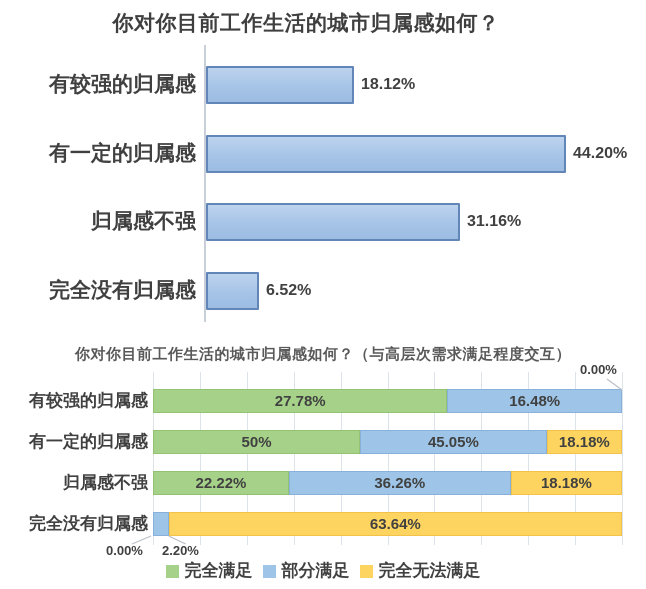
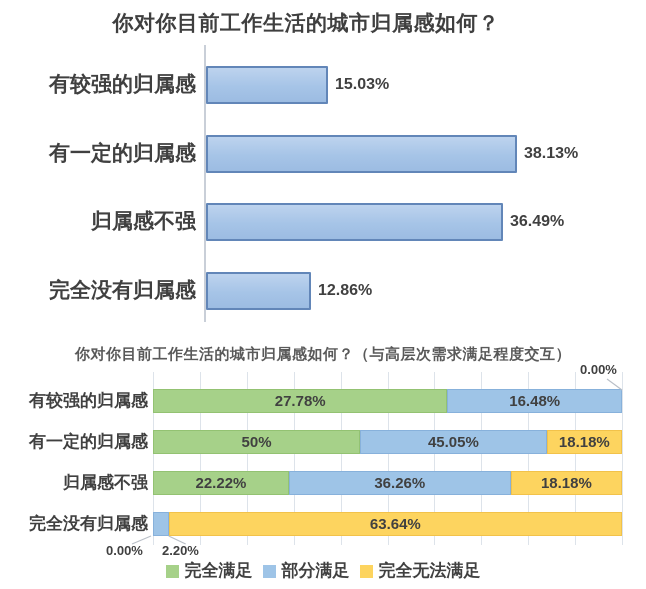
你对你目前工作生活的城市归属感如何？/有较强的归属感: 18.12% -> 15.03%
你对你目前工作生活的城市归属感如何？/有一定的归属感: 44.20% -> 38.13%
你对你目前工作生活的城市归属感如何？/归属感不强: 31.16% -> 36.49%
你对你目前工作生活的城市归属感如何？/完全没有归属感: 6.52% -> 12.86%
